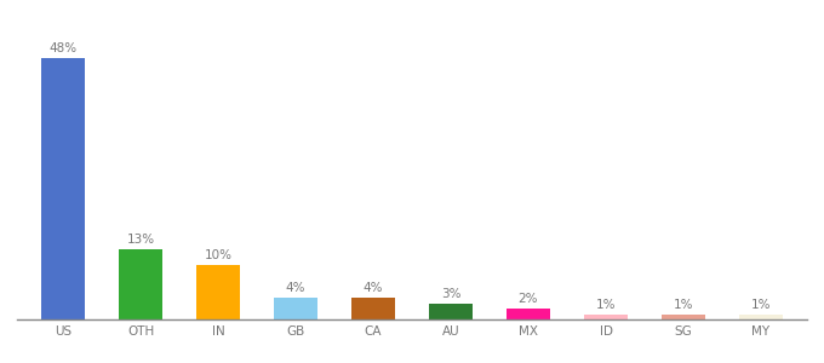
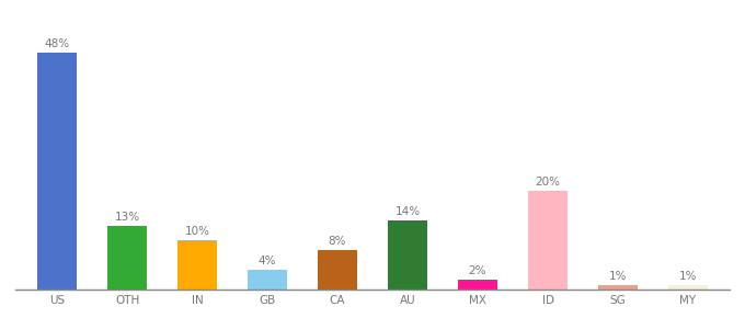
CA: 4% -> 8%
AU: 3% -> 14%
ID: 1% -> 20%
